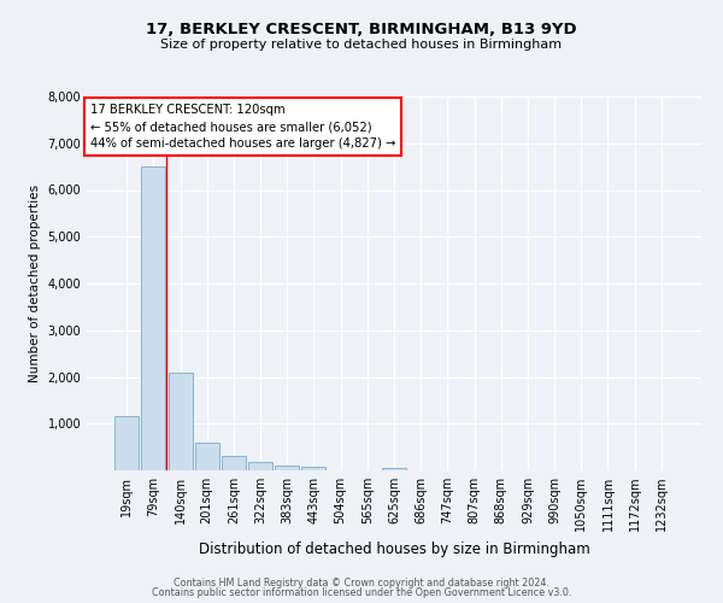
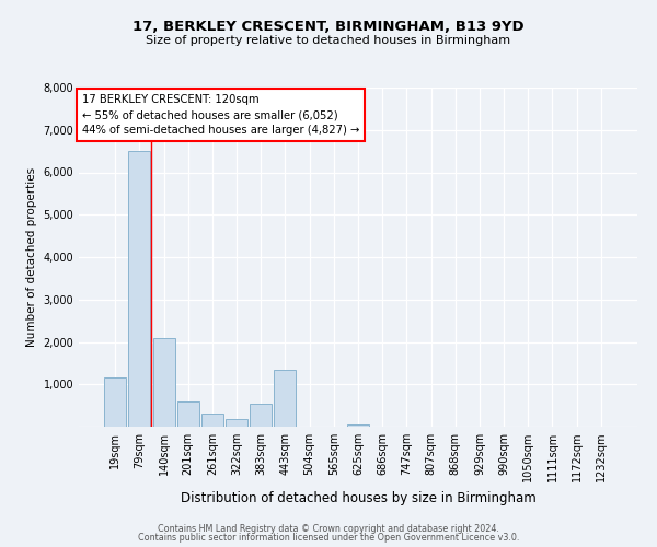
383sqm: 100 -> 550
443sqm: 70 -> 1,350
